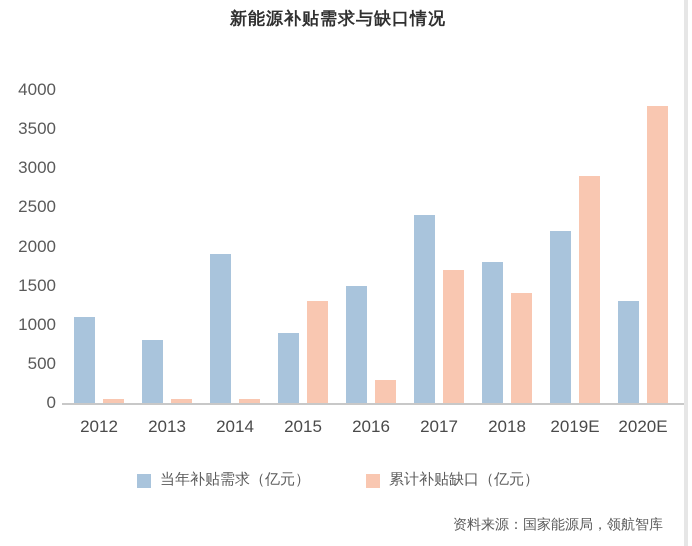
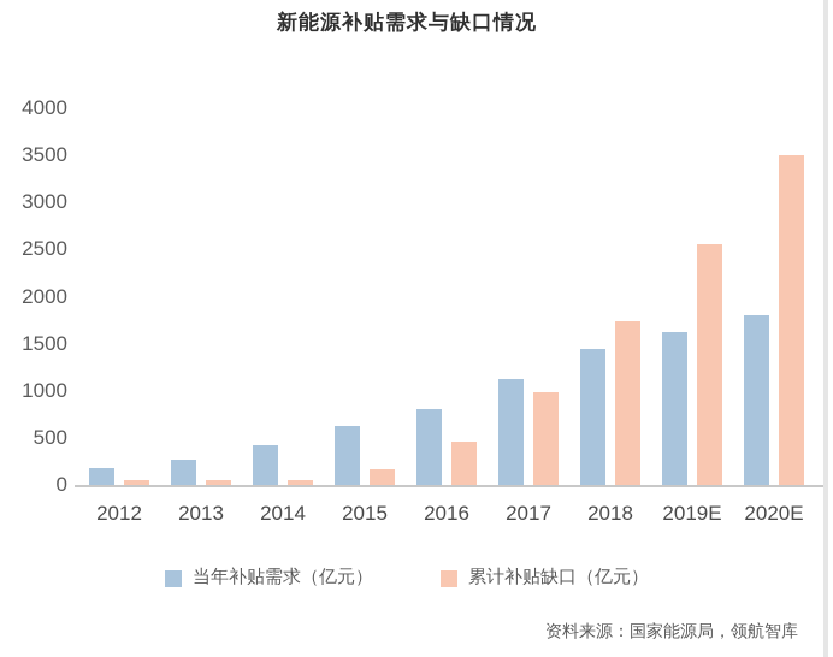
当年补贴需求（亿元）/2012: 1100 -> 200
当年补贴需求（亿元）/2013: 800 -> 300
当年补贴需求（亿元）/2014: 1900 -> 400
当年补贴需求（亿元）/2015: 900 -> 600
累计补贴缺口（亿元）/2015: 1300 -> 200
当年补贴需求（亿元）/2016: 1500 -> 800
累计补贴缺口（亿元）/2016: 300 -> 500
当年补贴需求（亿元）/2017: 2400 -> 1100
累计补贴缺口（亿元）/2017: 1700 -> 1000
当年补贴需求（亿元）/2018: 1800 -> 1400
累计补贴缺口（亿元）/2018: 1400 -> 1700
当年补贴需求（亿元）/2019E: 2200 -> 1600
累计补贴缺口（亿元）/2019E: 2900 -> 2600
当年补贴需求（亿元）/2020E: 1300 -> 1800
累计补贴缺口（亿元）/2020E: 3800 -> 3500
